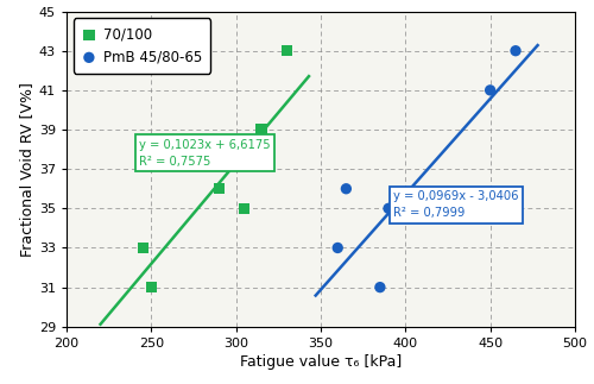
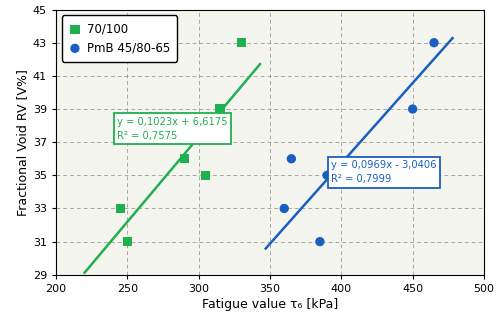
PmB 45/80-65/450: 41 -> 39
